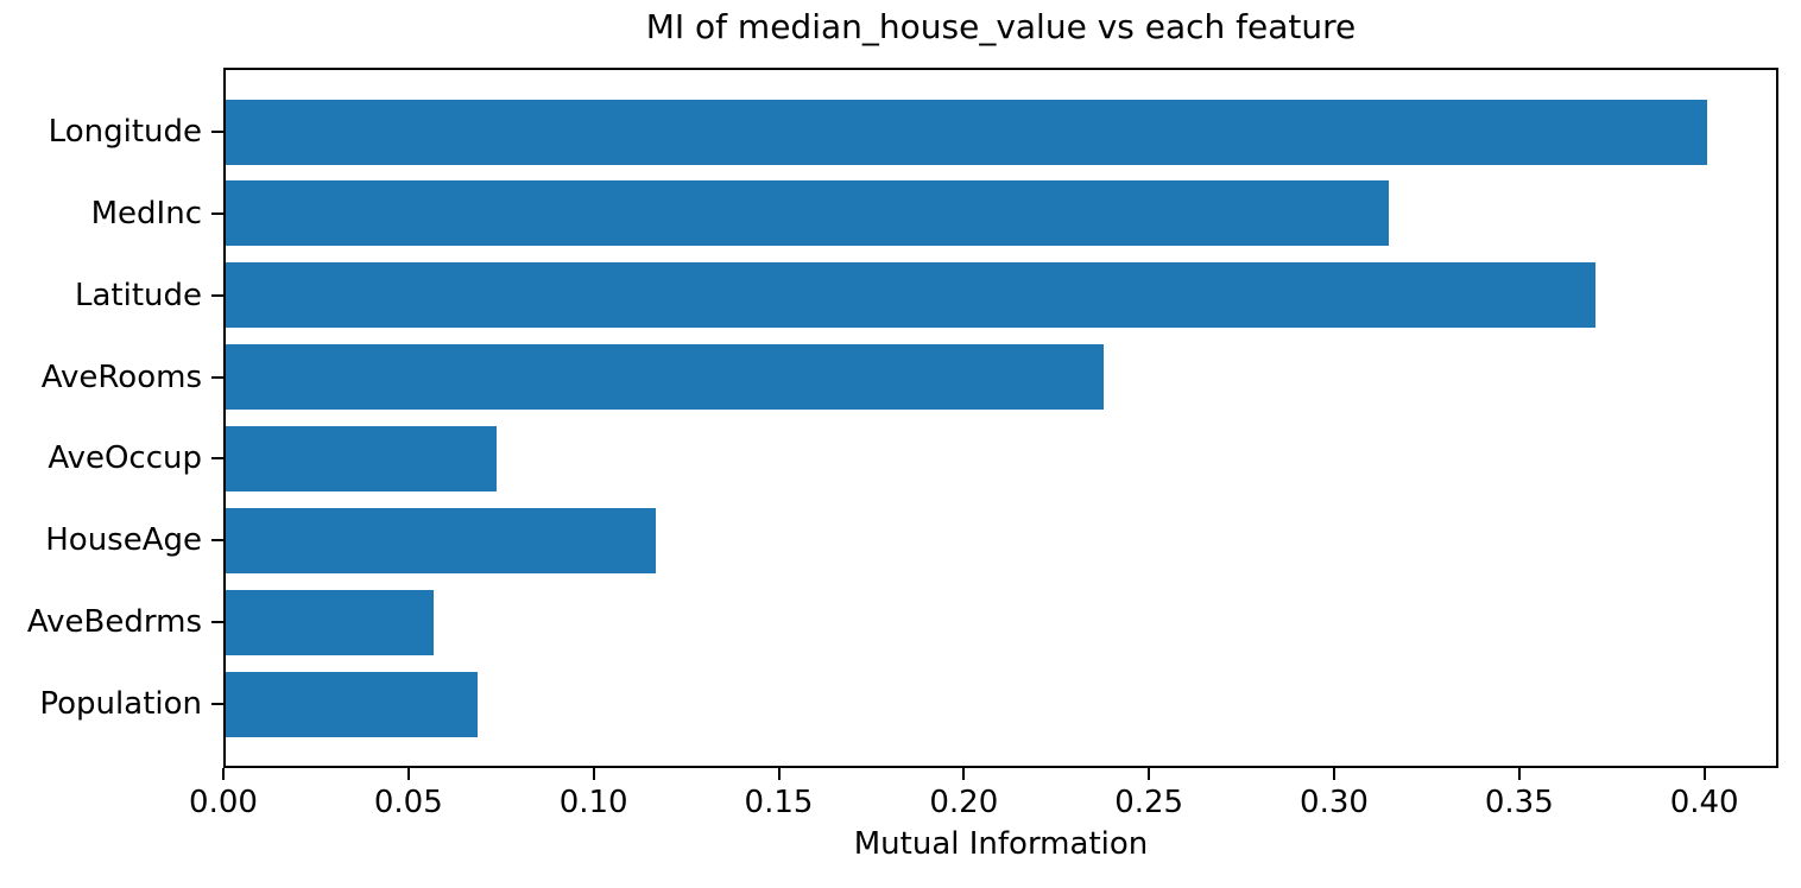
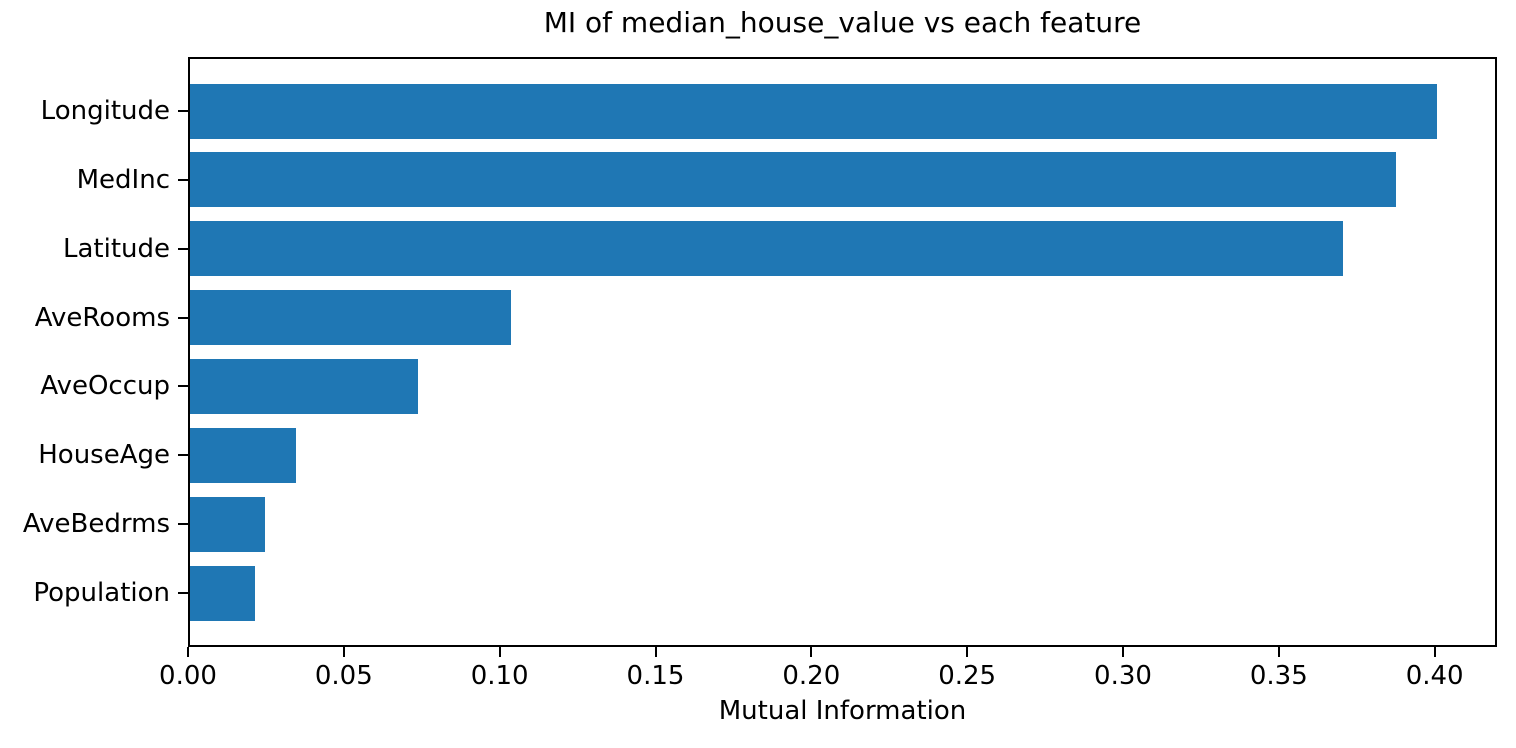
MedInc: 0.314 -> 0.387
AveRooms: 0.237 -> 0.103
HouseAge: 0.116 -> 0.034
AveBedrms: 0.056 -> 0.024
Population: 0.068 -> 0.021
